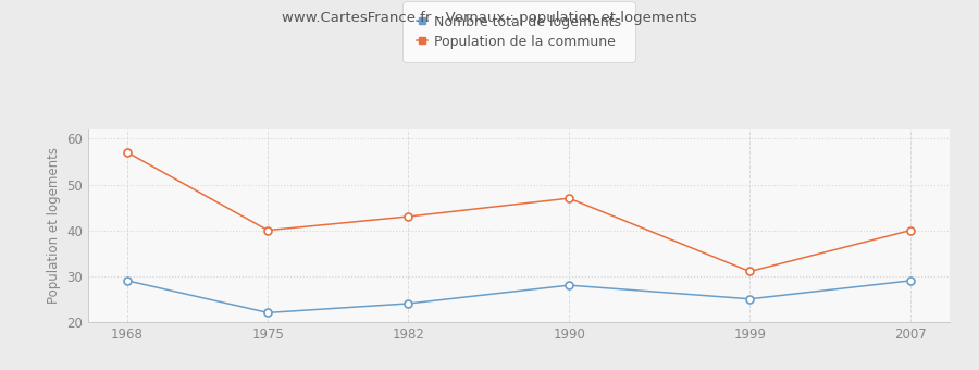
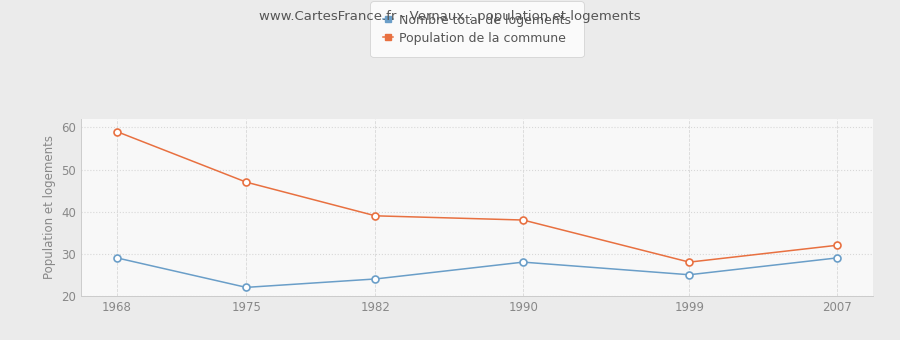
Population de la commune/1968: 57 -> 59
Population de la commune/1975: 40 -> 47
Population de la commune/1982: 43 -> 39
Population de la commune/1990: 47 -> 38
Population de la commune/1999: 31 -> 28
Population de la commune/2007: 40 -> 32
